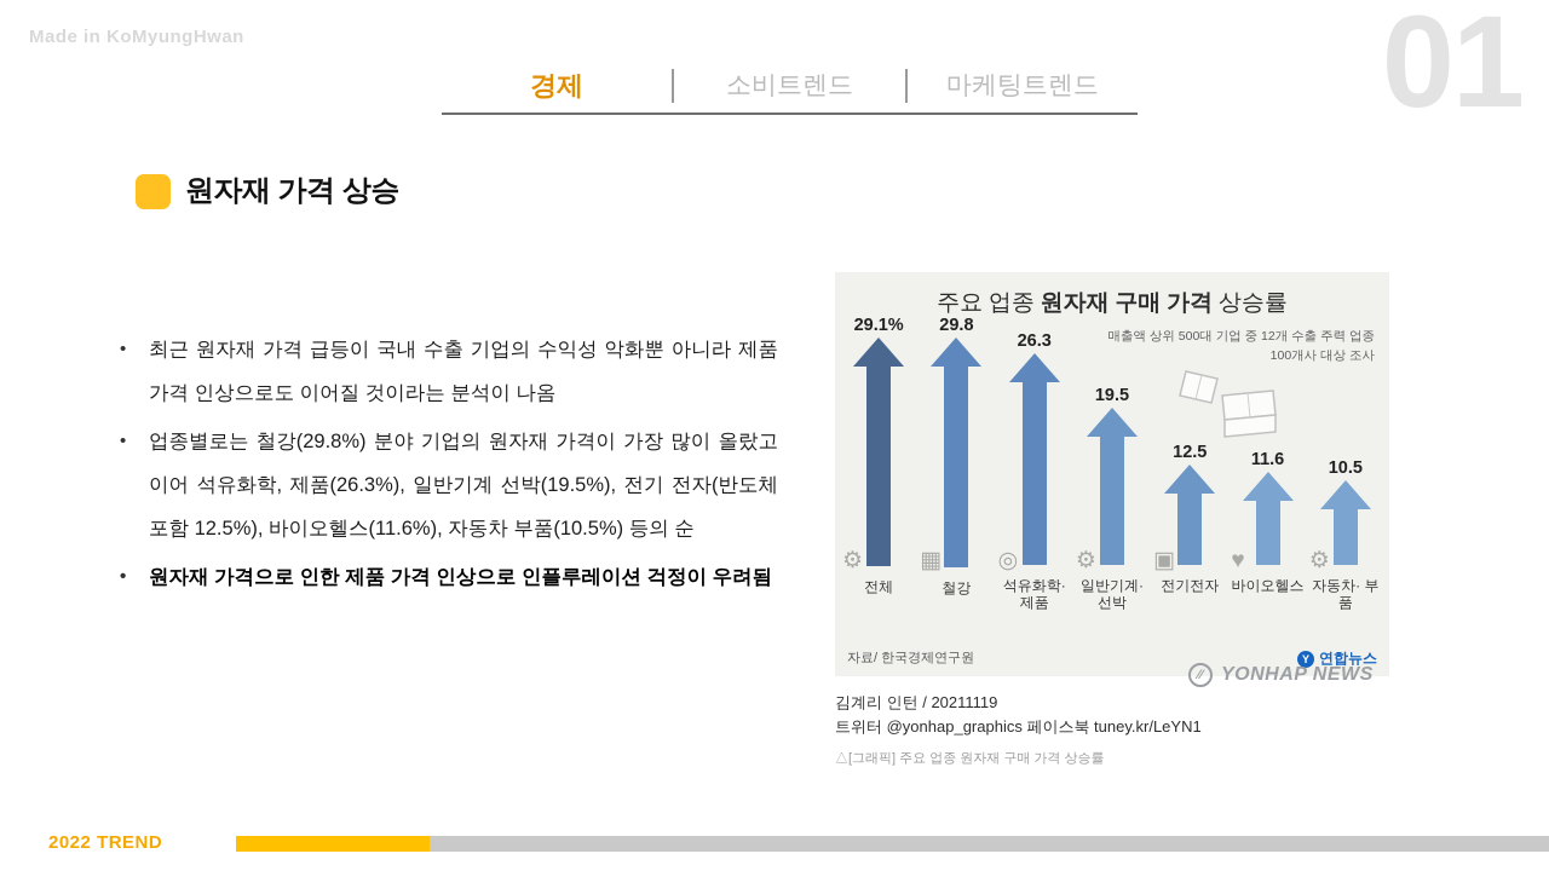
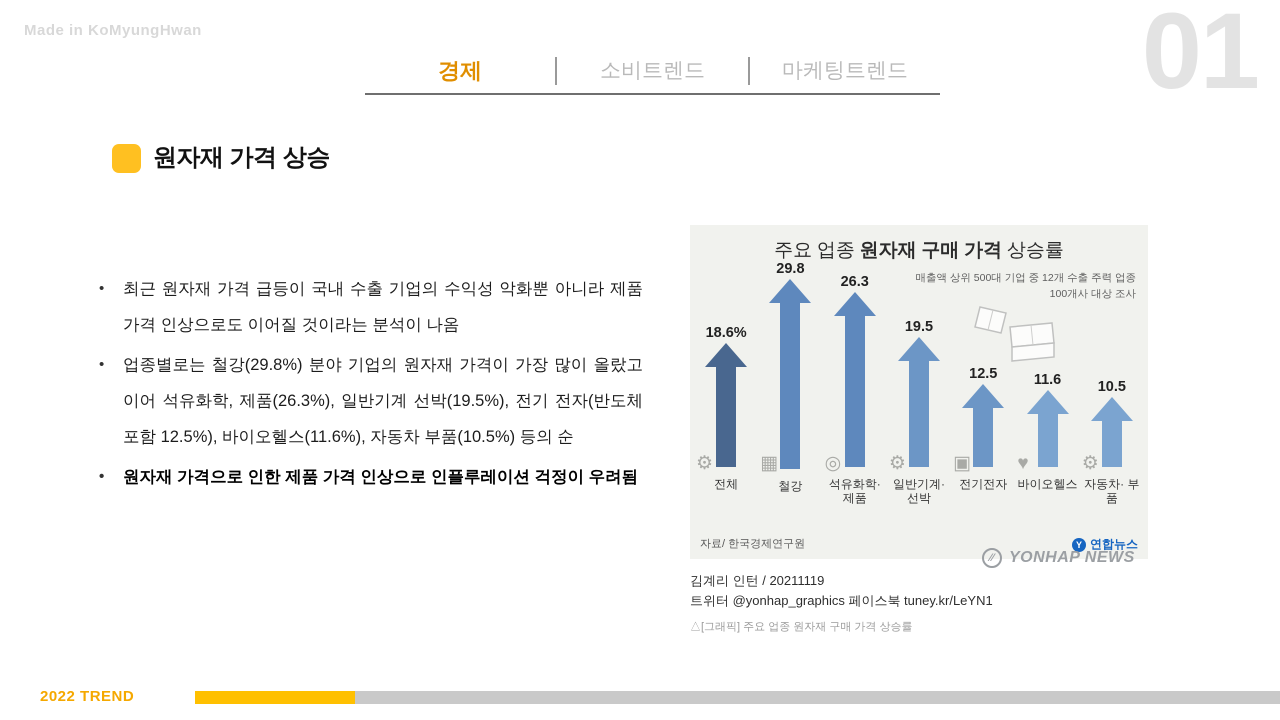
전체: 29.1% -> 18.6%
